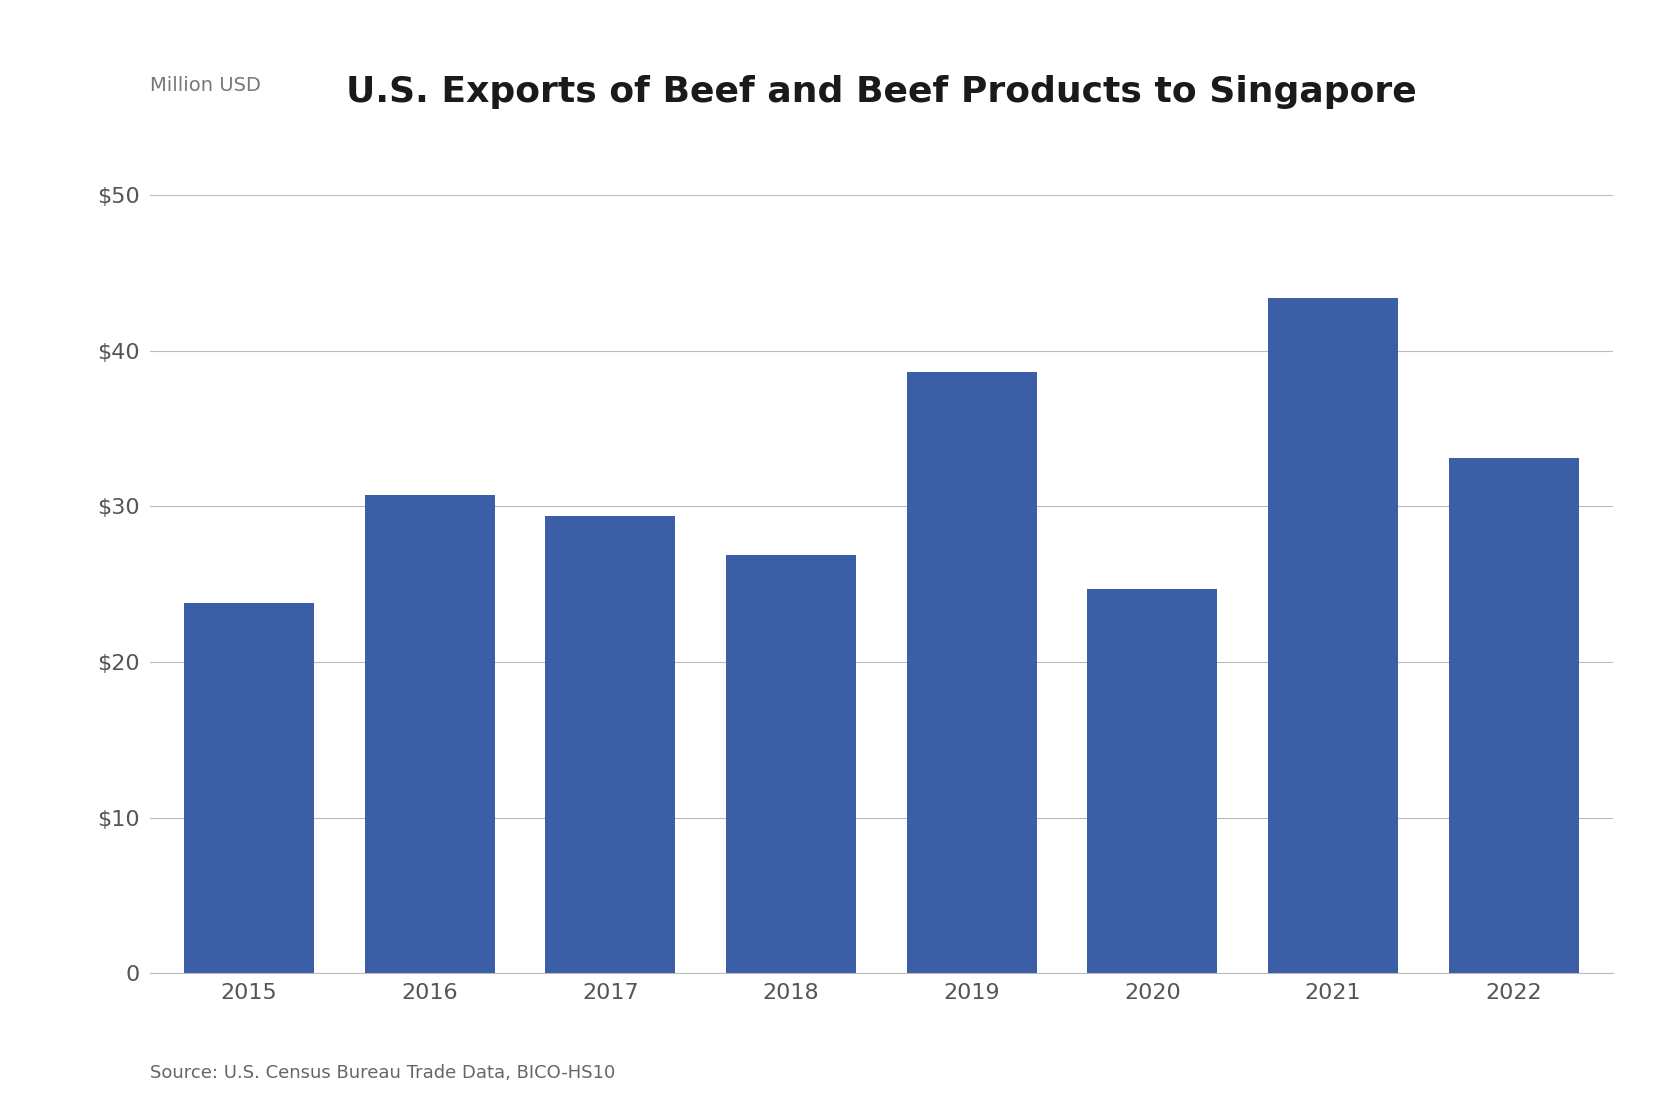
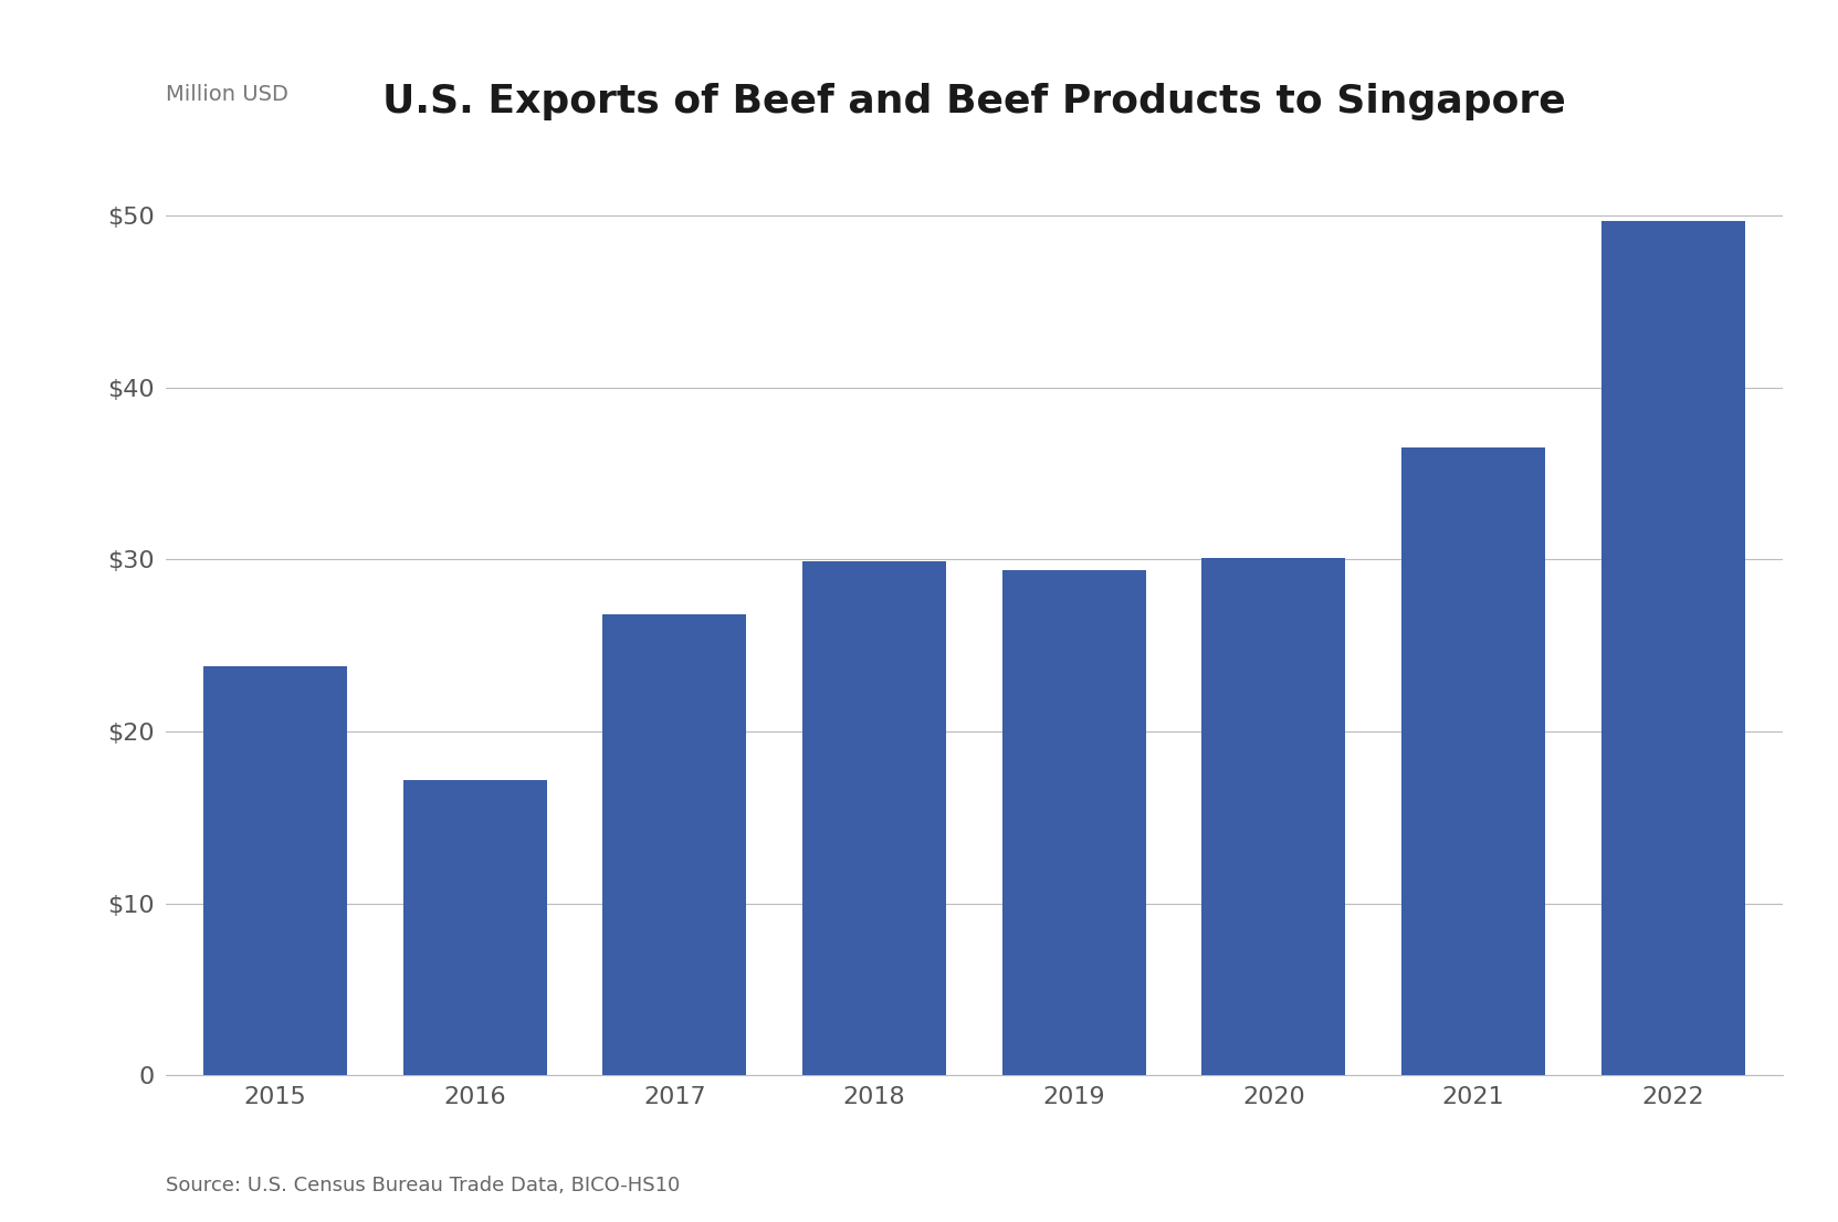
2016: $30.7 -> $17.2
2017: $29.4 -> $26.8
2018: $26.9 -> $29.9
2019: $38.6 -> $29.4
2020: $24.7 -> $30.1
2021: $43.4 -> $36.5
2022: $33.1 -> $49.7
